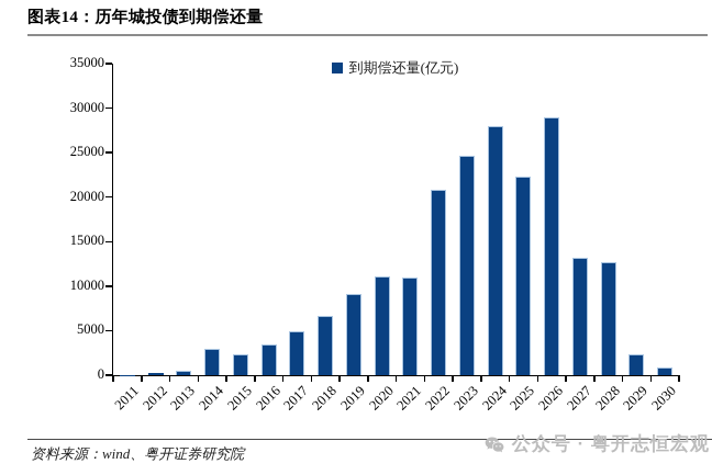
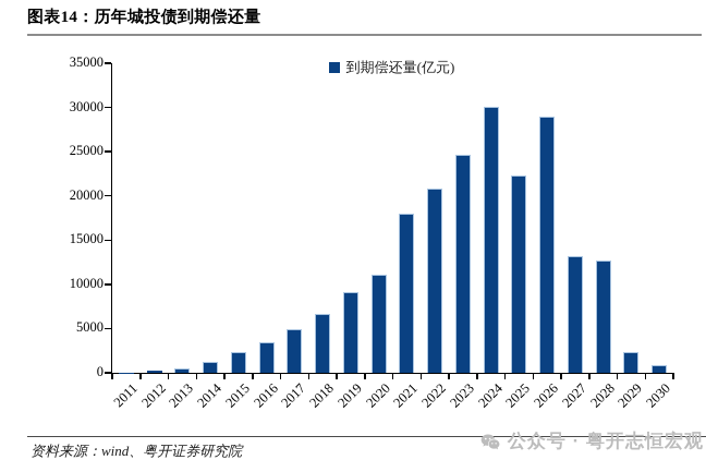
2014: 3000 -> 1000
2021: 11000 -> 18000
2024: 28000 -> 30000
